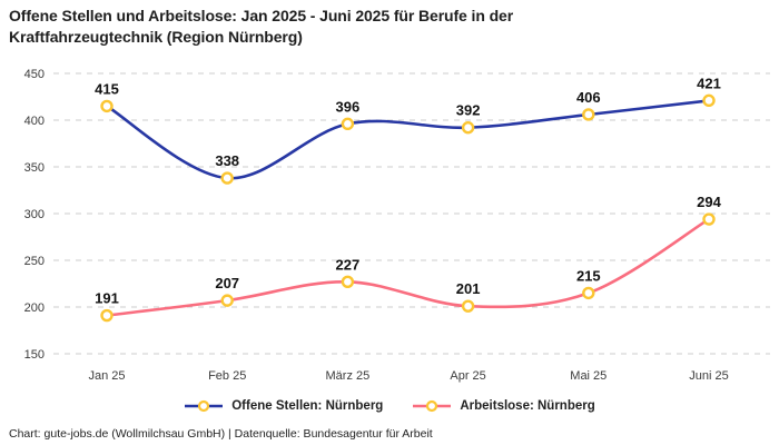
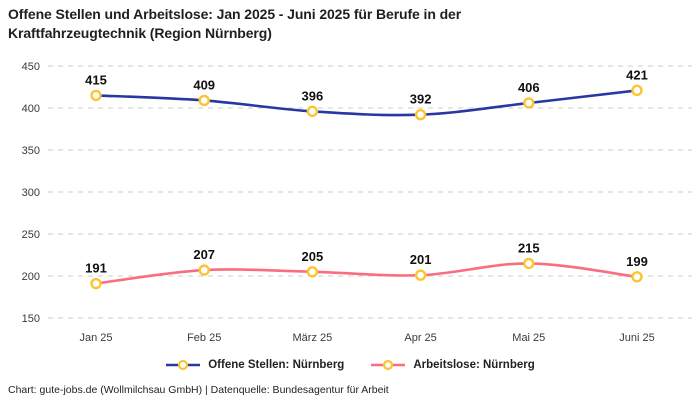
Offene Stellen: Nürnberg/Feb 25: 338 -> 409
Arbeitslose: Nürnberg/März 25: 227 -> 205
Arbeitslose: Nürnberg/Juni 25: 294 -> 199
